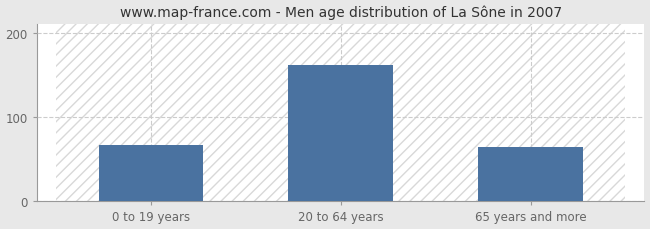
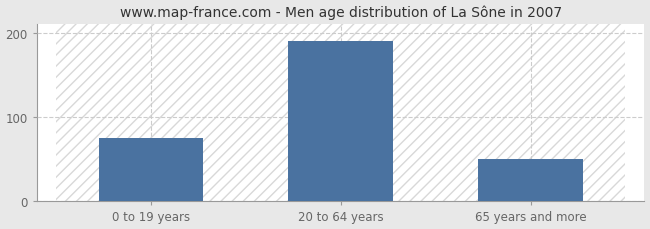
0 to 19 years: 66 -> 75
20 to 64 years: 162 -> 190
65 years and more: 64 -> 50
